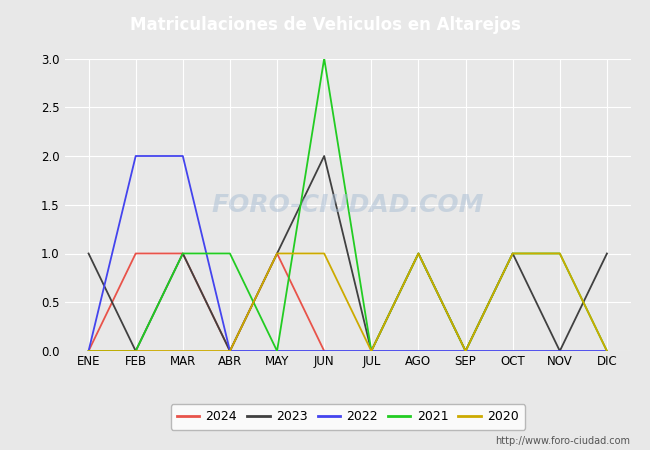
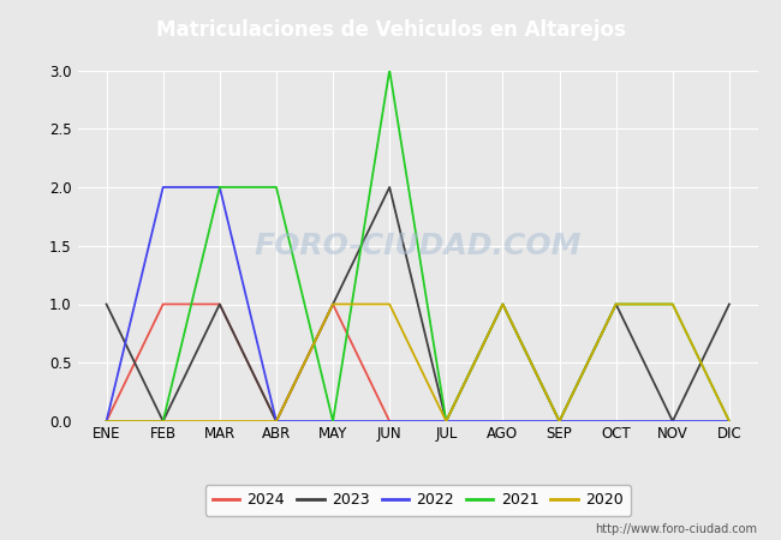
2021/MAR: 1 -> 2
2021/ABR: 1 -> 2
